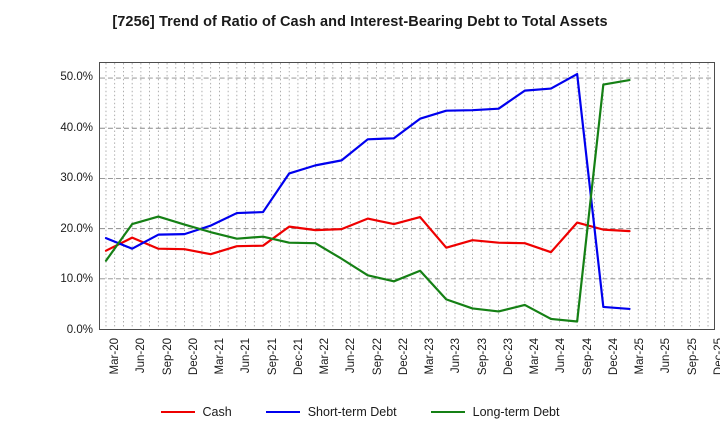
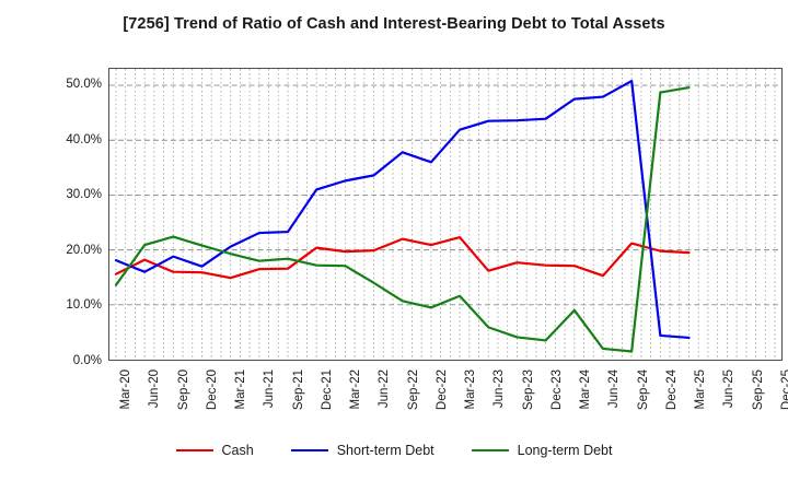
Short-term Debt/Dec-20: 19% -> 17%
Short-term Debt/Dec-22: 38% -> 36%
Long-term Debt/Mar-24: 5% -> 9%
